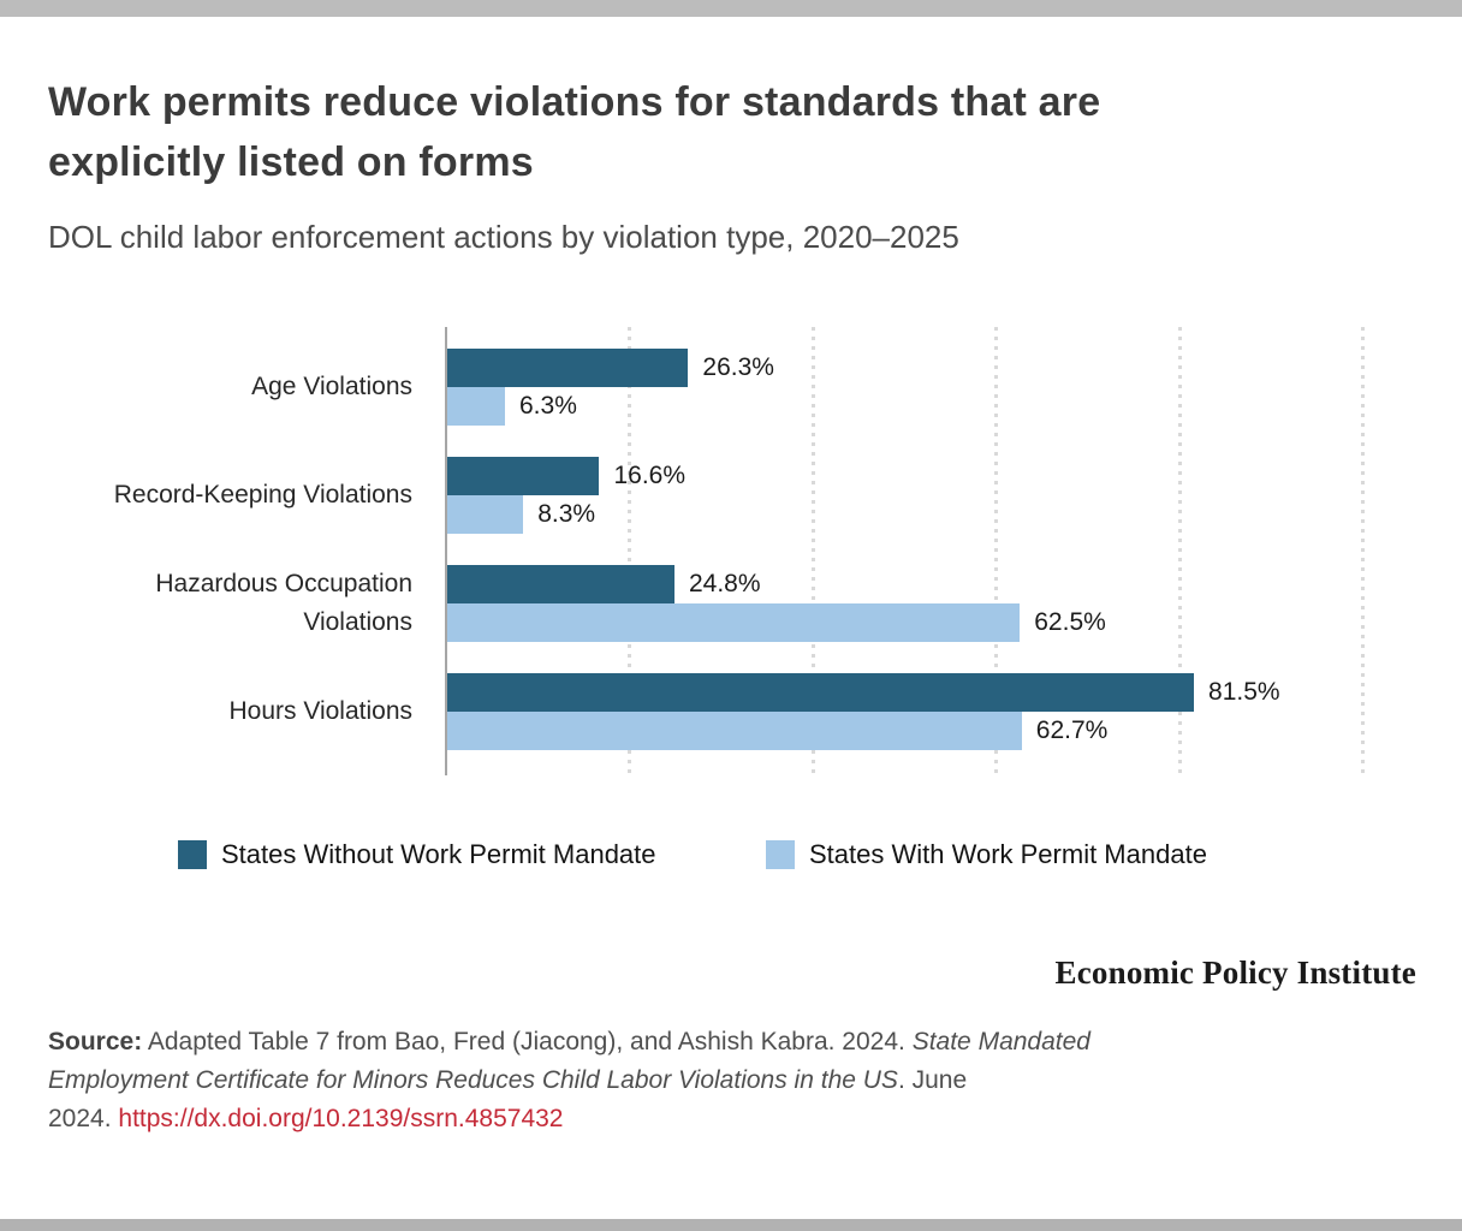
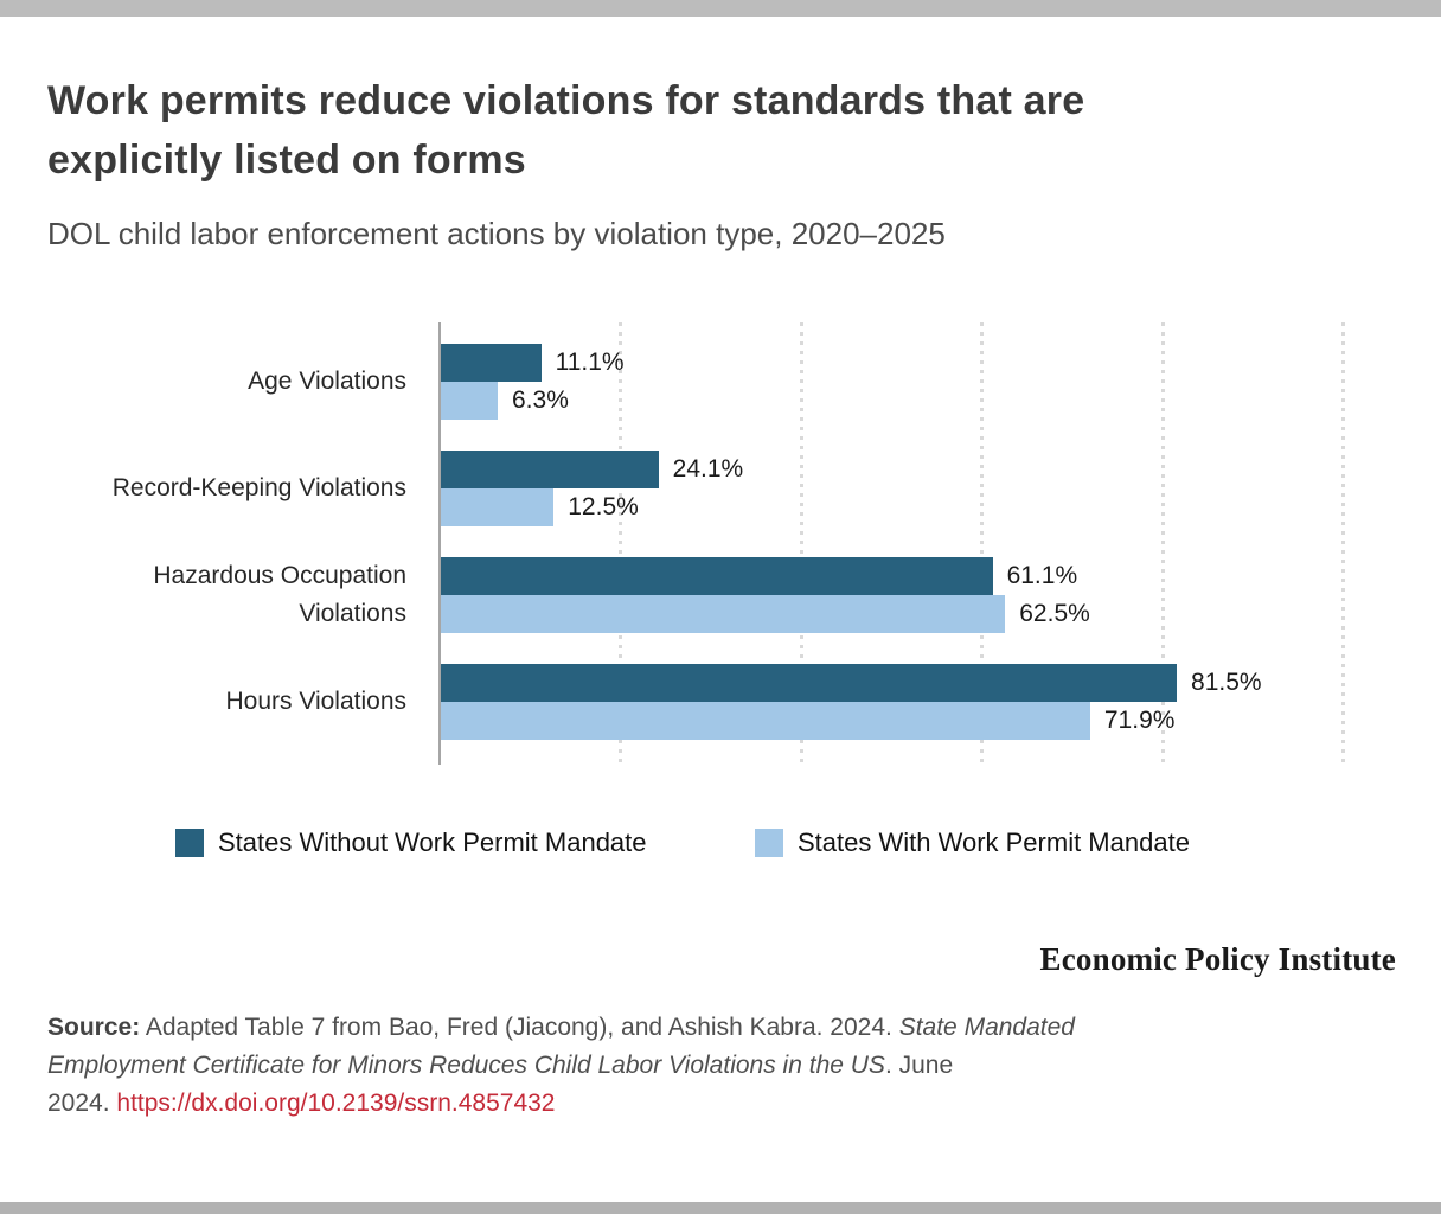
States Without Work Permit Mandate/Age Violations: 26.3% -> 11.1%
States Without Work Permit Mandate/Record-Keeping Violations: 16.6% -> 24.1%
States With Work Permit Mandate/Record-Keeping Violations: 8.3% -> 12.5%
States Without Work Permit Mandate/Hazardous Occupation Violations: 24.8% -> 61.1%
States With Work Permit Mandate/Hours Violations: 62.7% -> 71.9%
